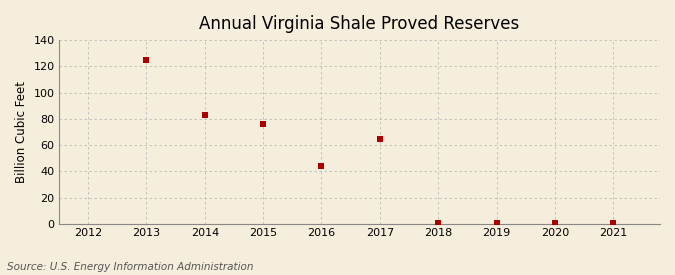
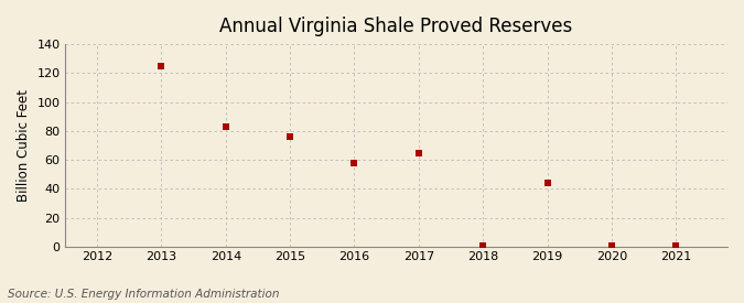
2016: 44 -> 58
2019: 1 -> 44
